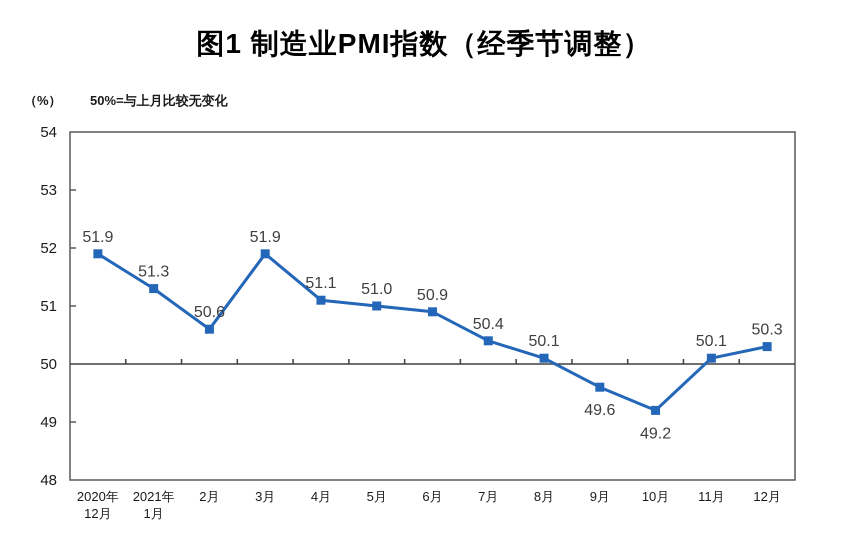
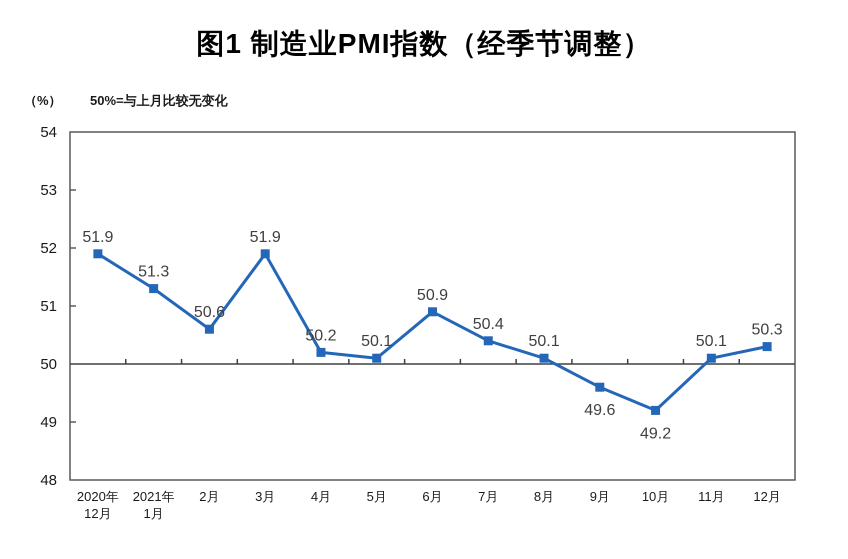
4月: 51.1 -> 50.2
5月: 51.0 -> 50.1
